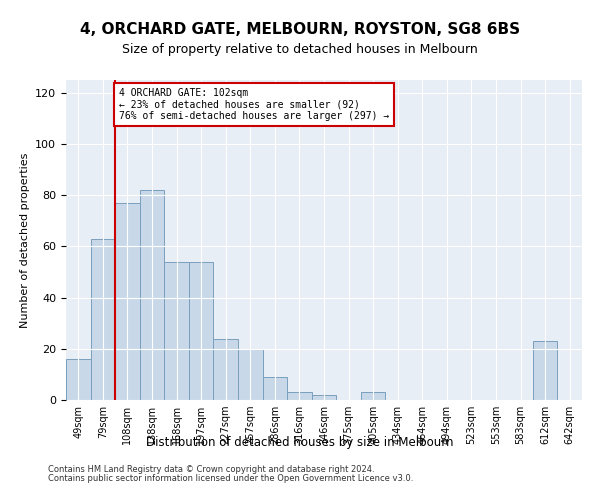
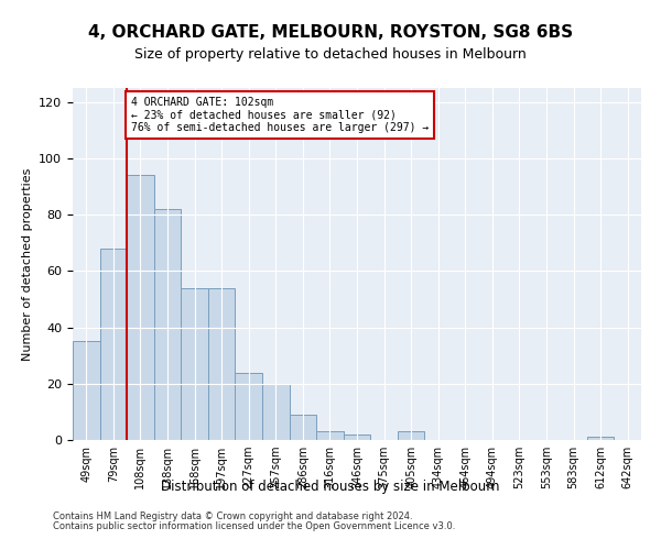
49sqm: 16 -> 35
79sqm: 63 -> 68
108sqm: 77 -> 94
612sqm: 23 -> 1
